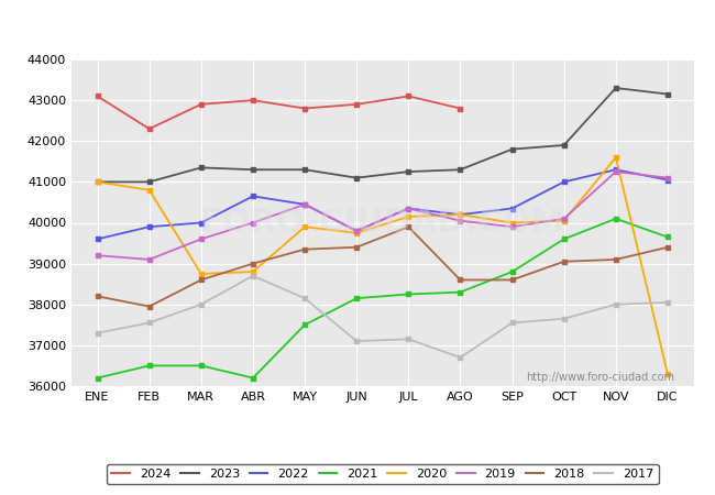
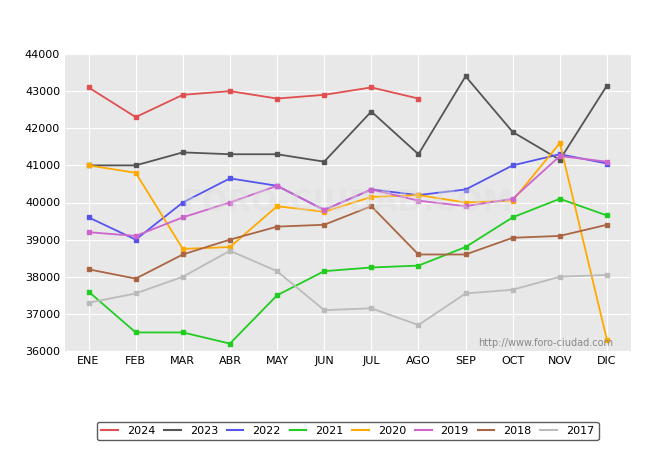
2021/ENE: 36200 -> 37600
2022/FEB: 39900 -> 39000
2023/JUL: 41250 -> 42450
2023/SEP: 41800 -> 43400
2023/NOV: 43300 -> 41150
